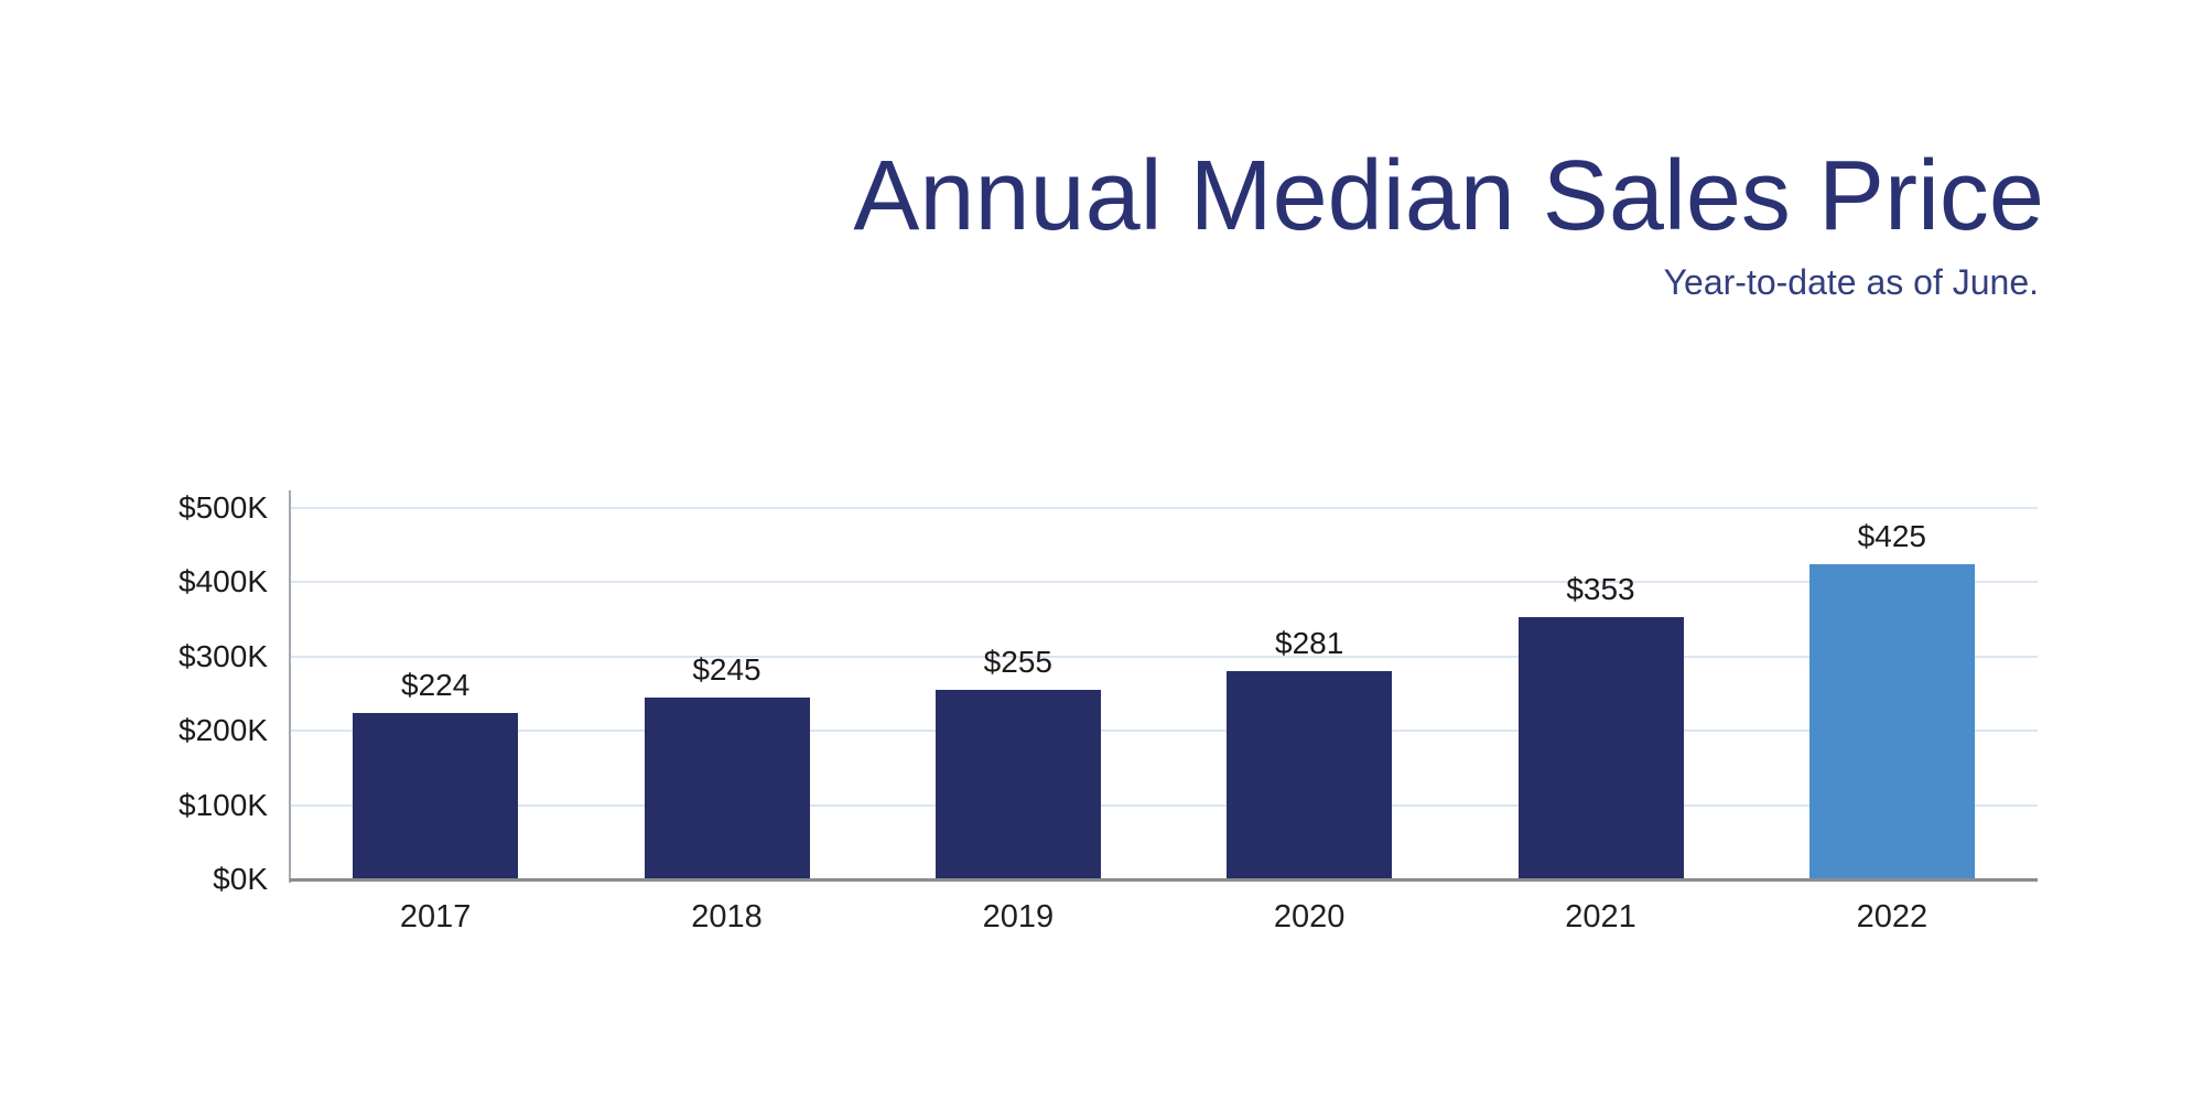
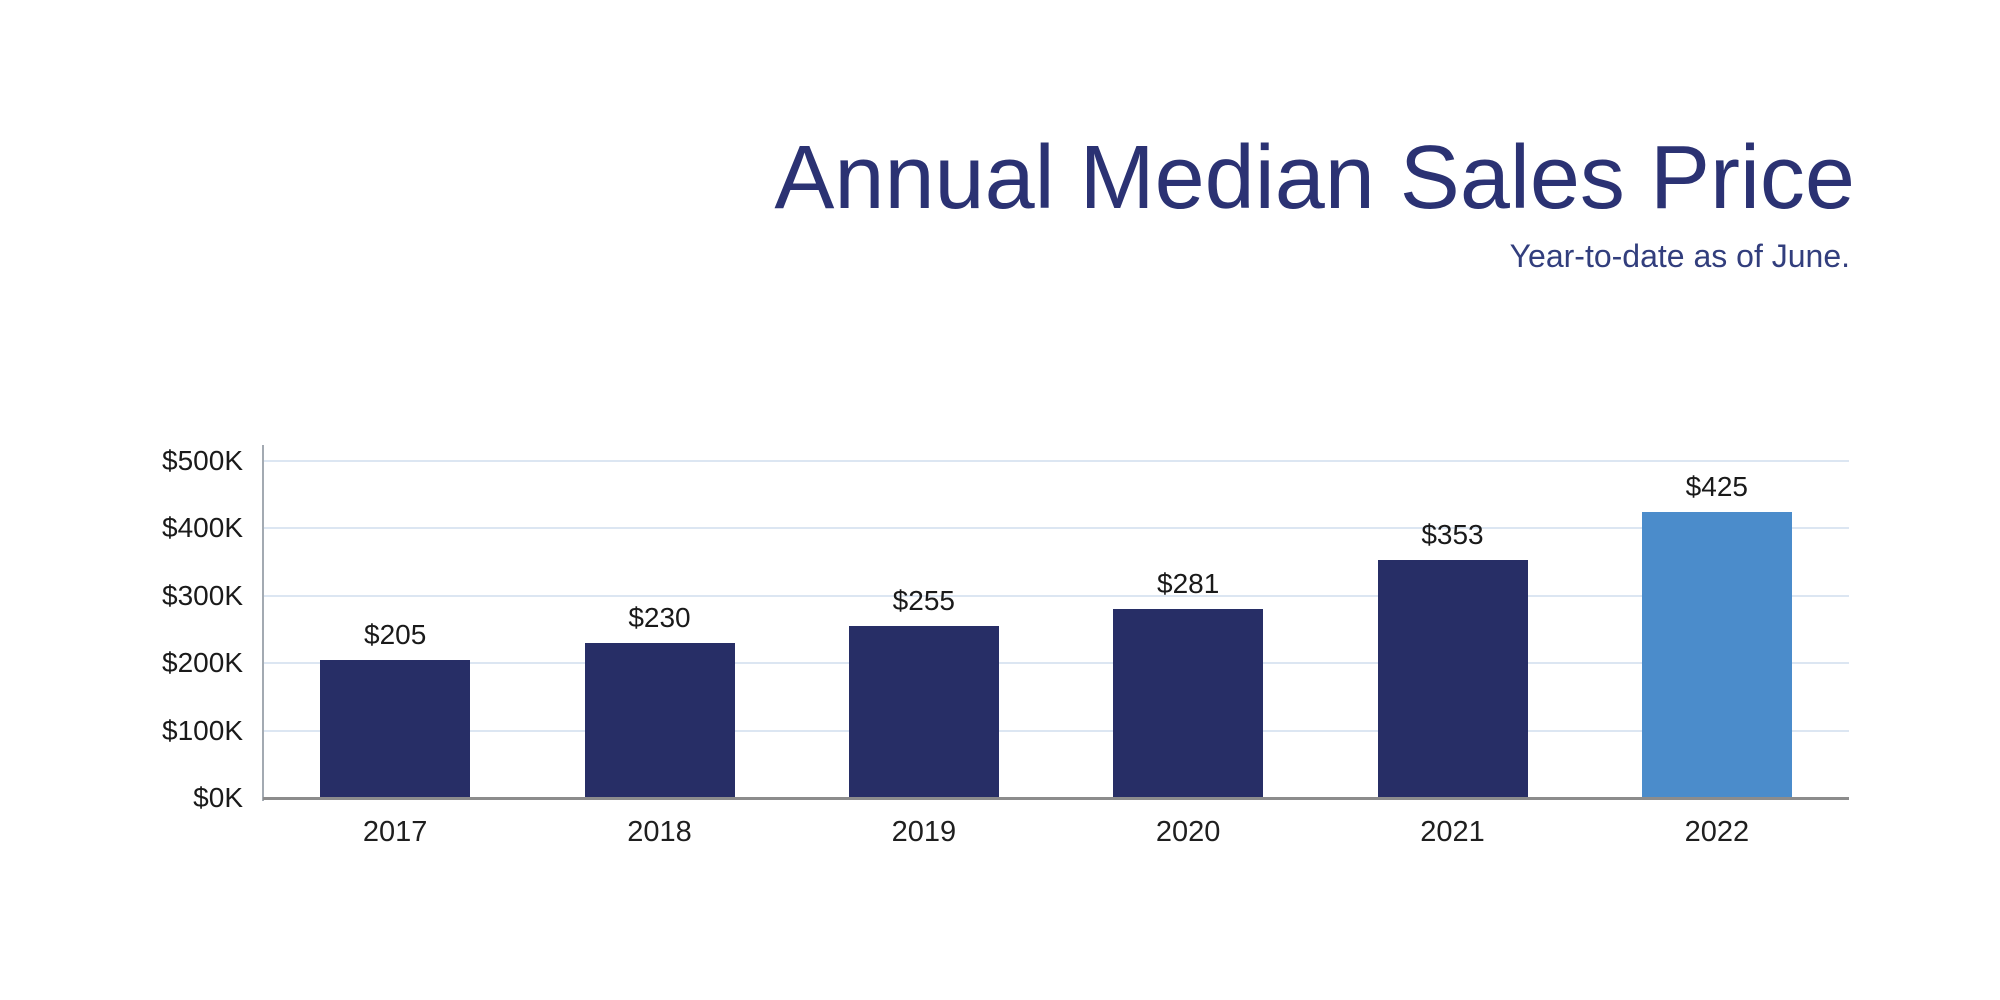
2017: $224 -> $205
2018: $245 -> $230
